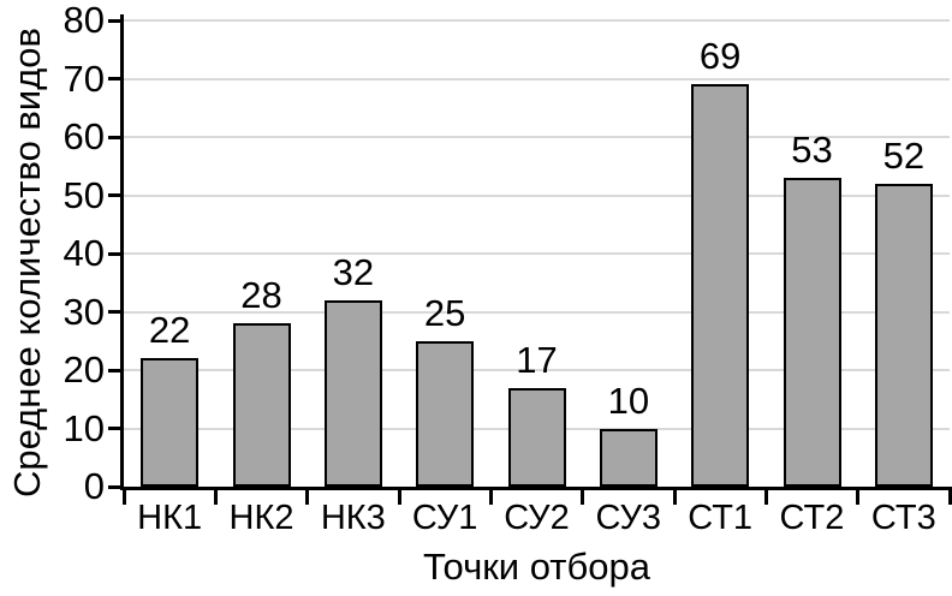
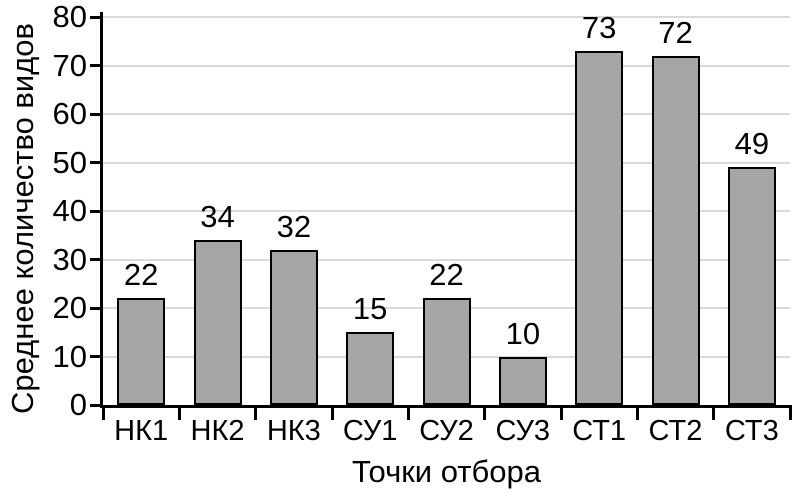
НК2: 28 -> 34
СУ1: 25 -> 15
СУ2: 17 -> 22
СТ1: 69 -> 73
СТ2: 53 -> 72
СТ3: 52 -> 49
